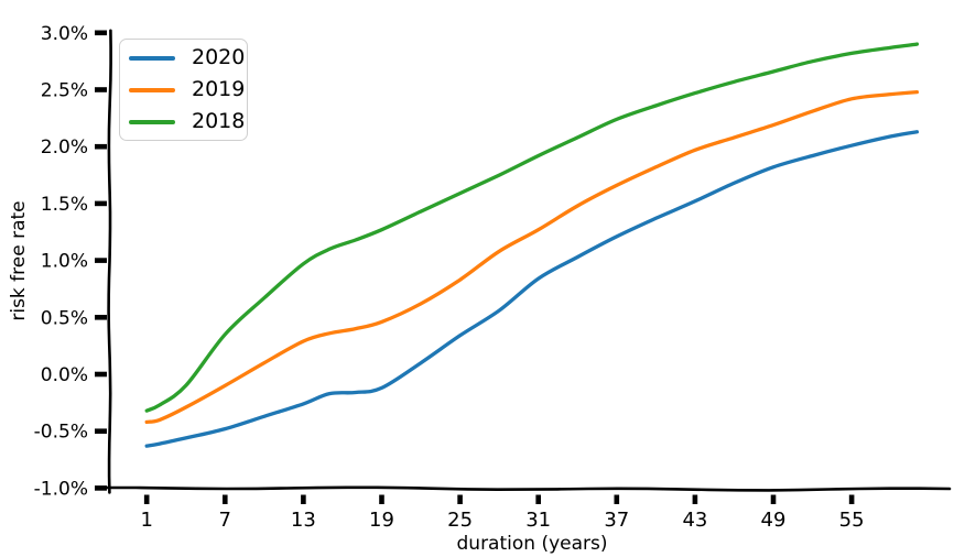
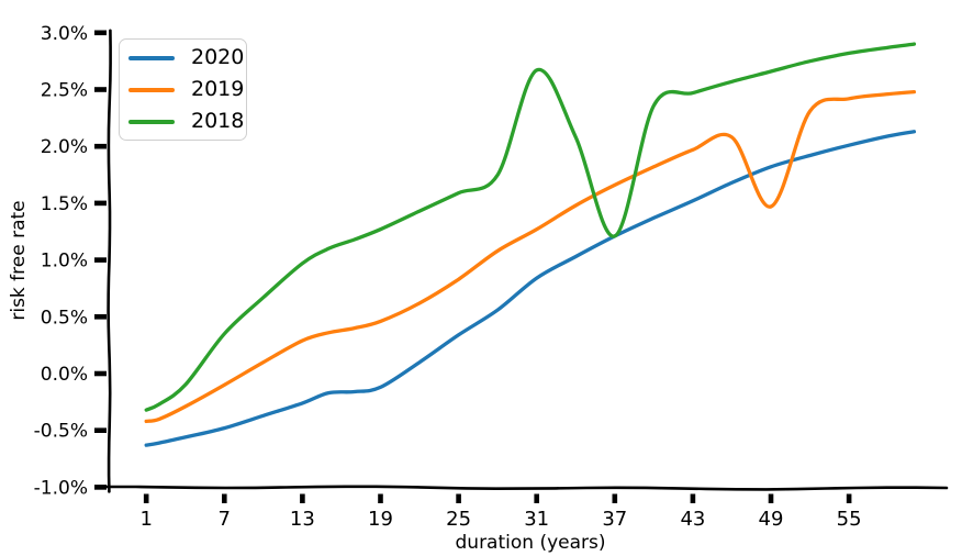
2018/31: 1.92% -> 2.67%
2018/37: 2.24% -> 1.21%
2019/49: 2.19% -> 1.47%
